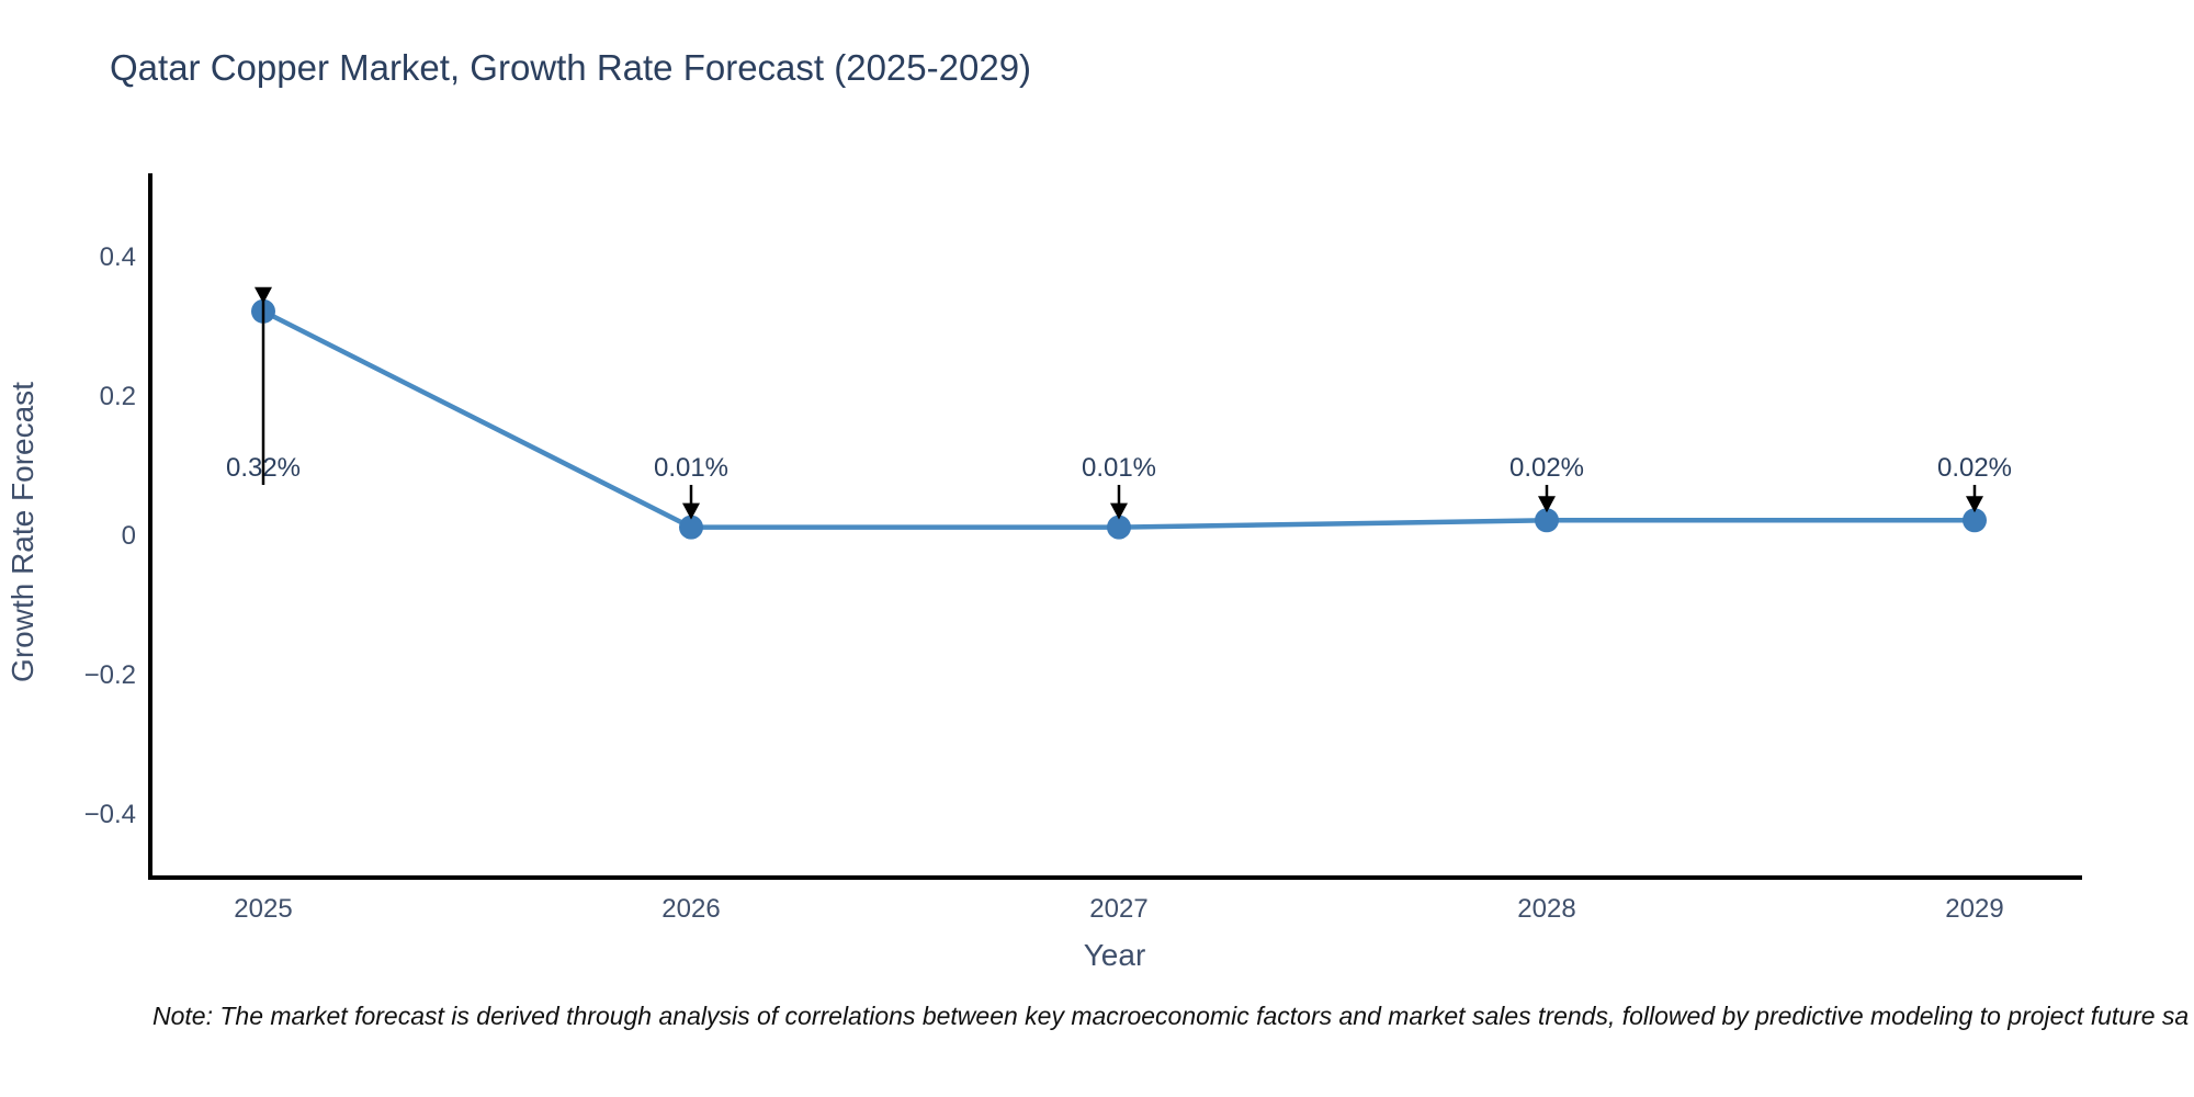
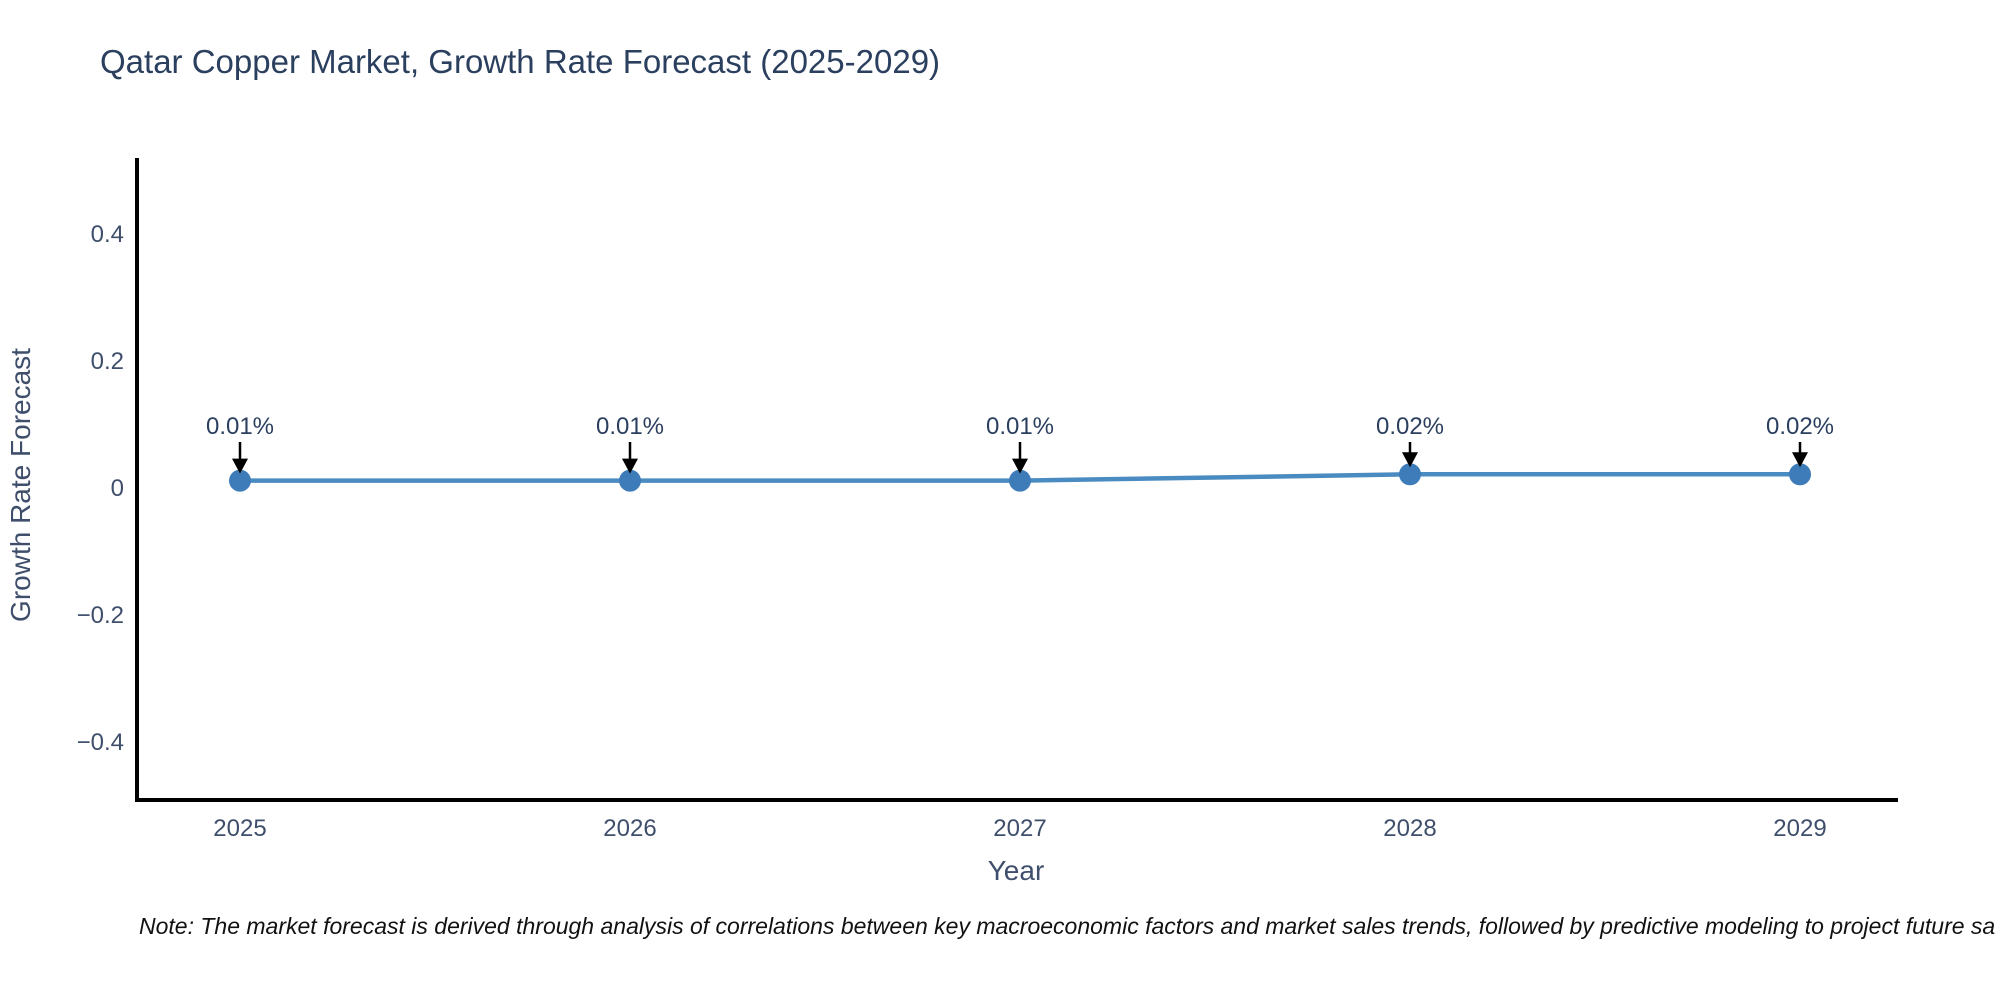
2025: 0.32% -> 0.01%
